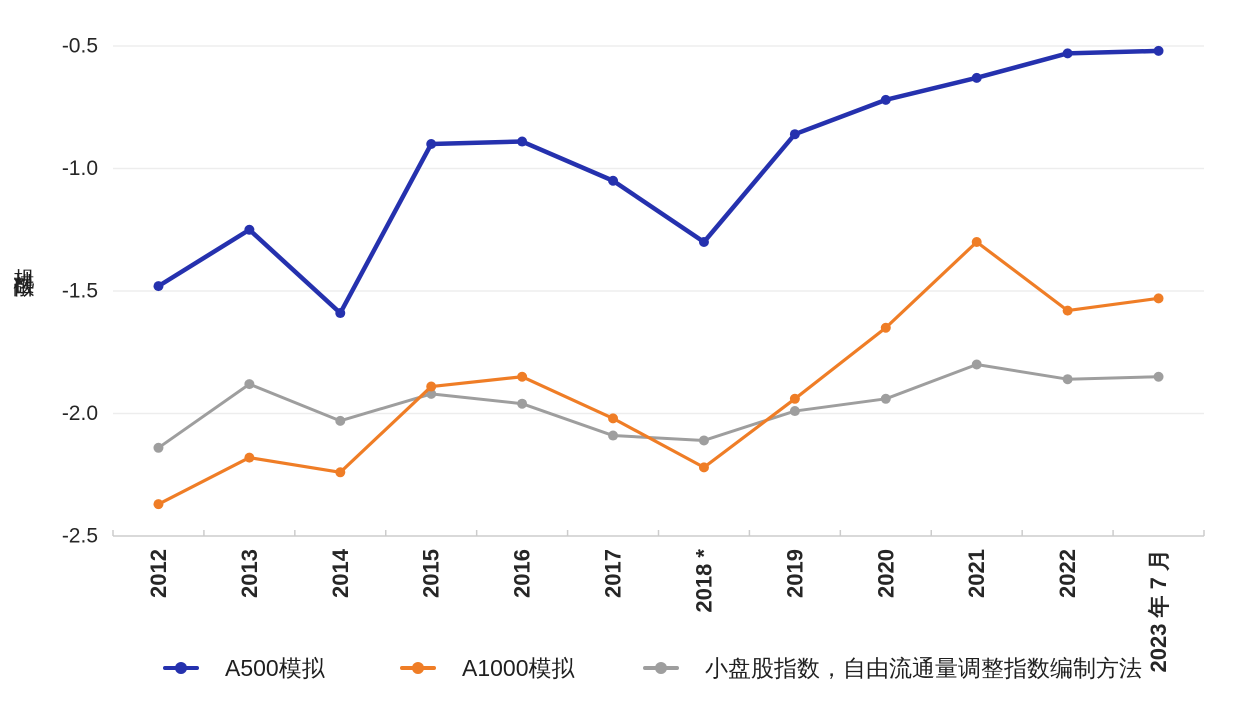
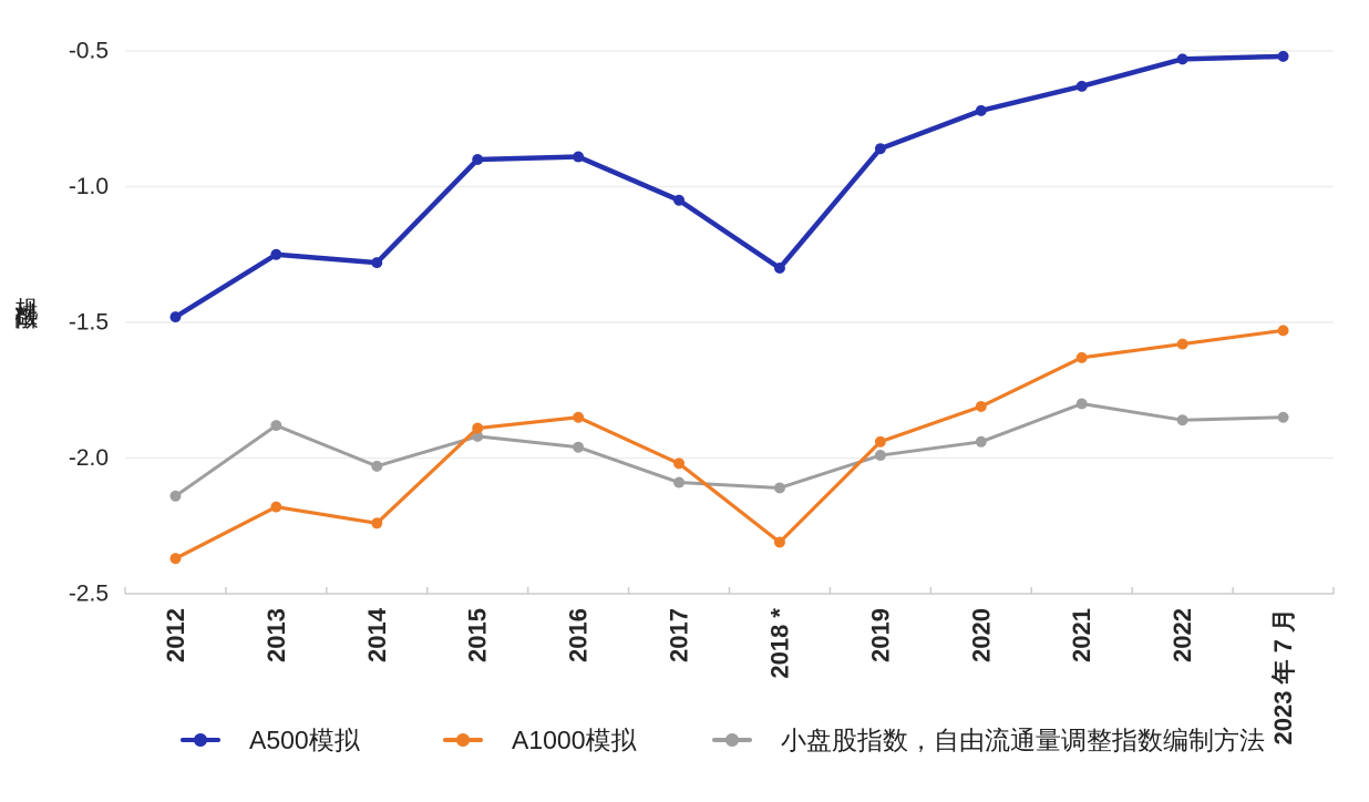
A500模拟/2014: -1.59 -> -1.28
A1000模拟/2018 *: -2.22 -> -2.31
A1000模拟/2020: -1.65 -> -1.81
A1000模拟/2021: -1.30 -> -1.63
